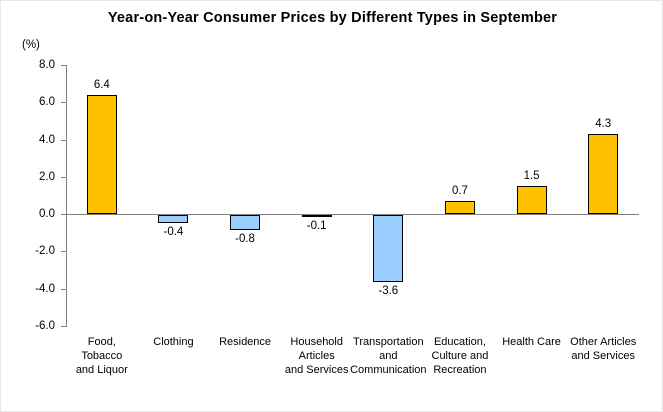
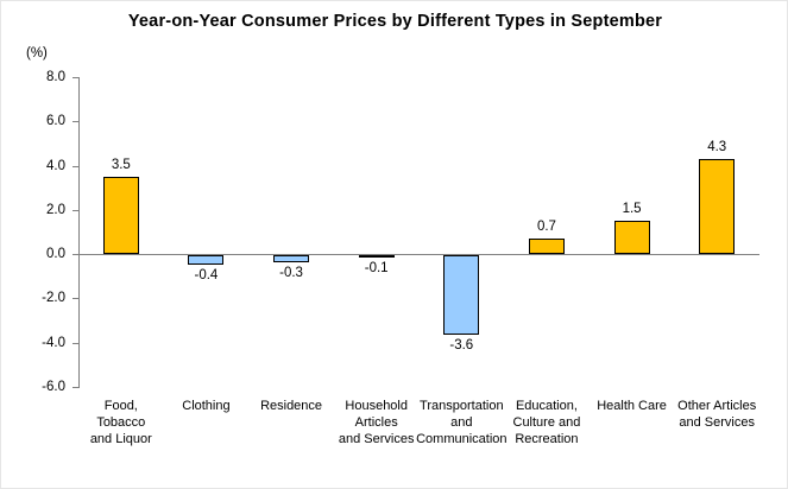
Food, Tobacco and Liquor: 6.4 -> 3.5
Residence: -0.8 -> -0.3
